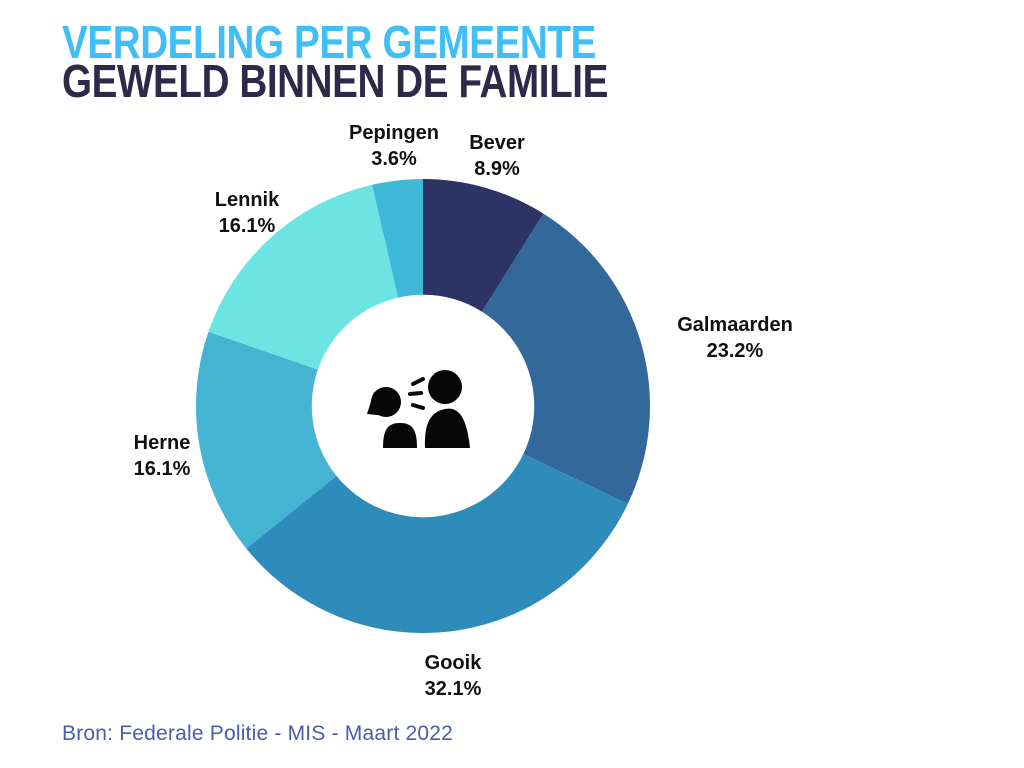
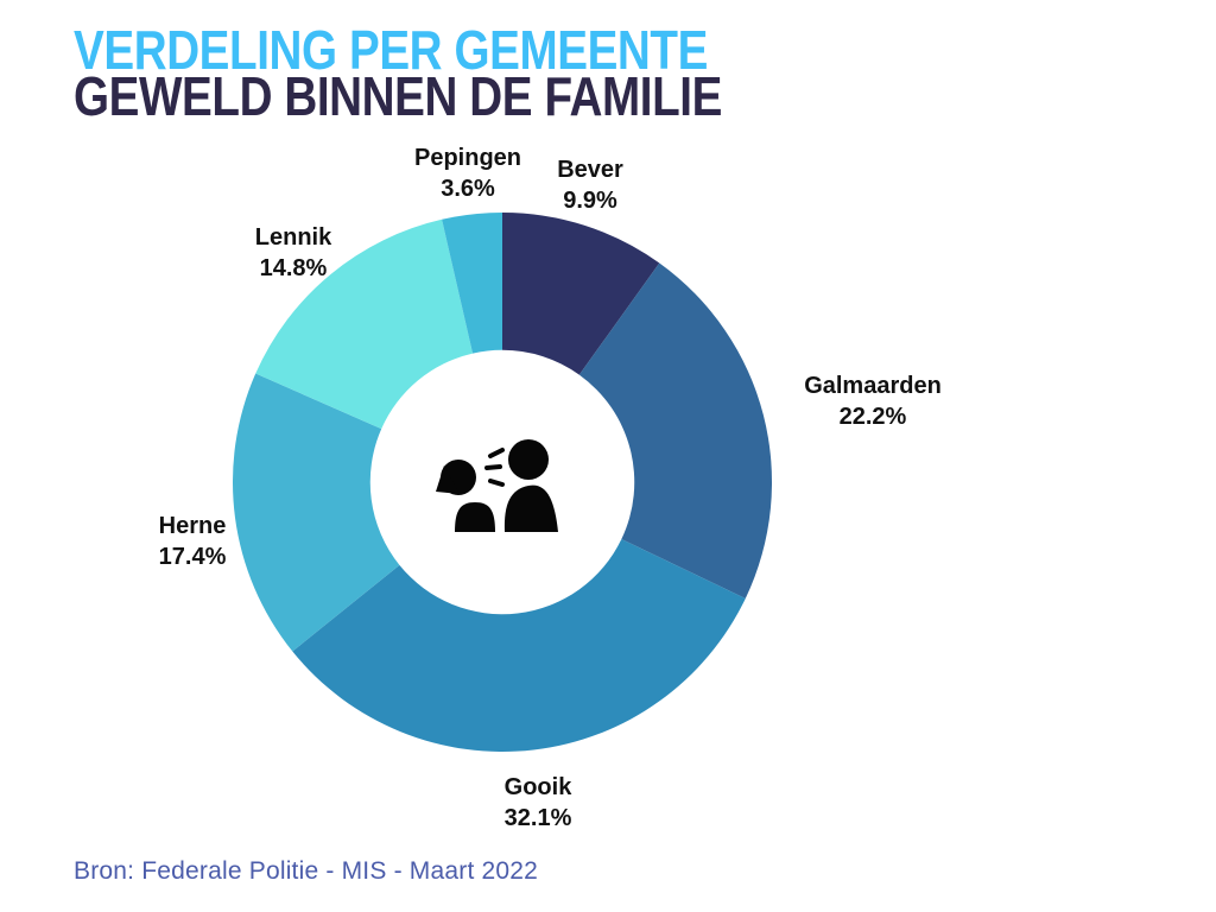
Bever: 8.9% -> 9.9%
Galmaarden: 23.2% -> 22.2%
Herne: 16.1% -> 17.4%
Lennik: 16.1% -> 14.8%
